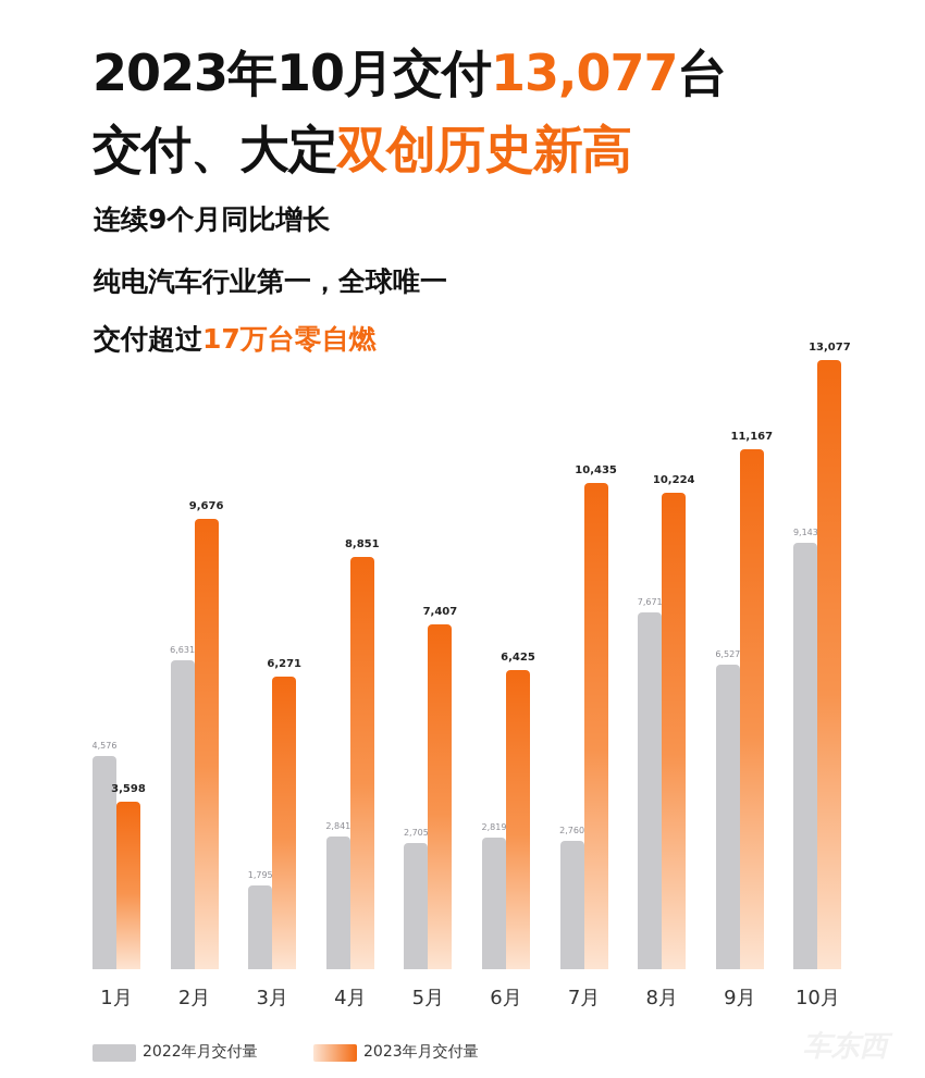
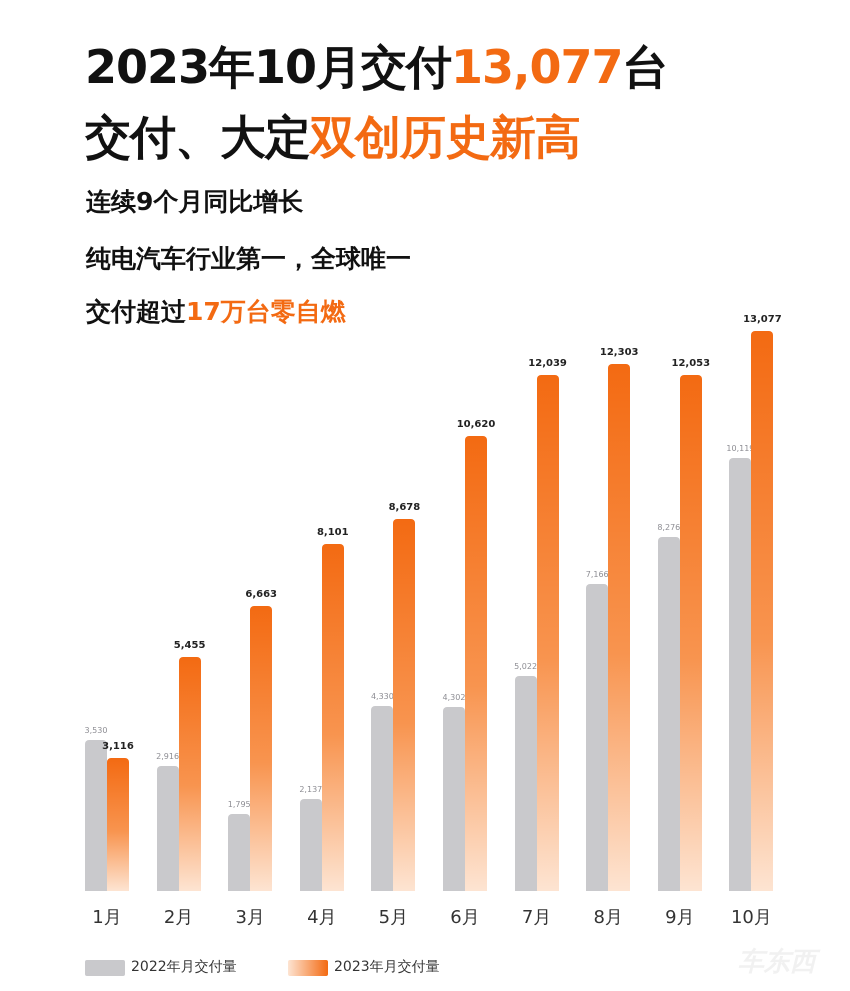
2022年月交付量/1月: 4,576 -> 3,530
2023年月交付量/1月: 3,598 -> 3,116
2022年月交付量/2月: 6,631 -> 2,916
2023年月交付量/2月: 9,676 -> 5,455
2023年月交付量/3月: 6,271 -> 6,663
2022年月交付量/4月: 2,841 -> 2,137
2023年月交付量/4月: 8,851 -> 8,101
2022年月交付量/5月: 2,705 -> 4,330
2023年月交付量/5月: 7,407 -> 8,678
2022年月交付量/6月: 2,819 -> 4,302
2023年月交付量/6月: 6,425 -> 10,620
2022年月交付量/7月: 2,760 -> 5,022
2023年月交付量/7月: 10,435 -> 12,039
2022年月交付量/8月: 7,671 -> 7,166
2023年月交付量/8月: 10,224 -> 12,303
2022年月交付量/9月: 6,527 -> 8,276
2023年月交付量/9月: 11,167 -> 12,053
2022年月交付量/10月: 9,143 -> 10,119
